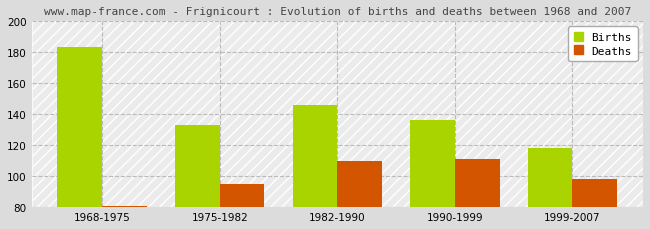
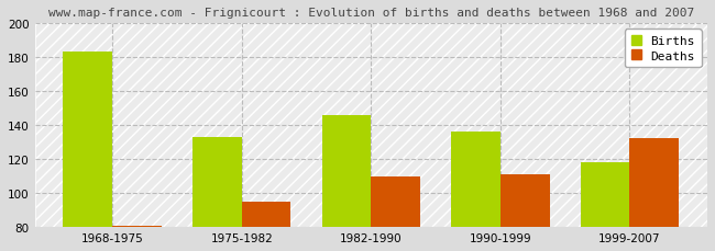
Deaths/1999-2007: 98 -> 132
